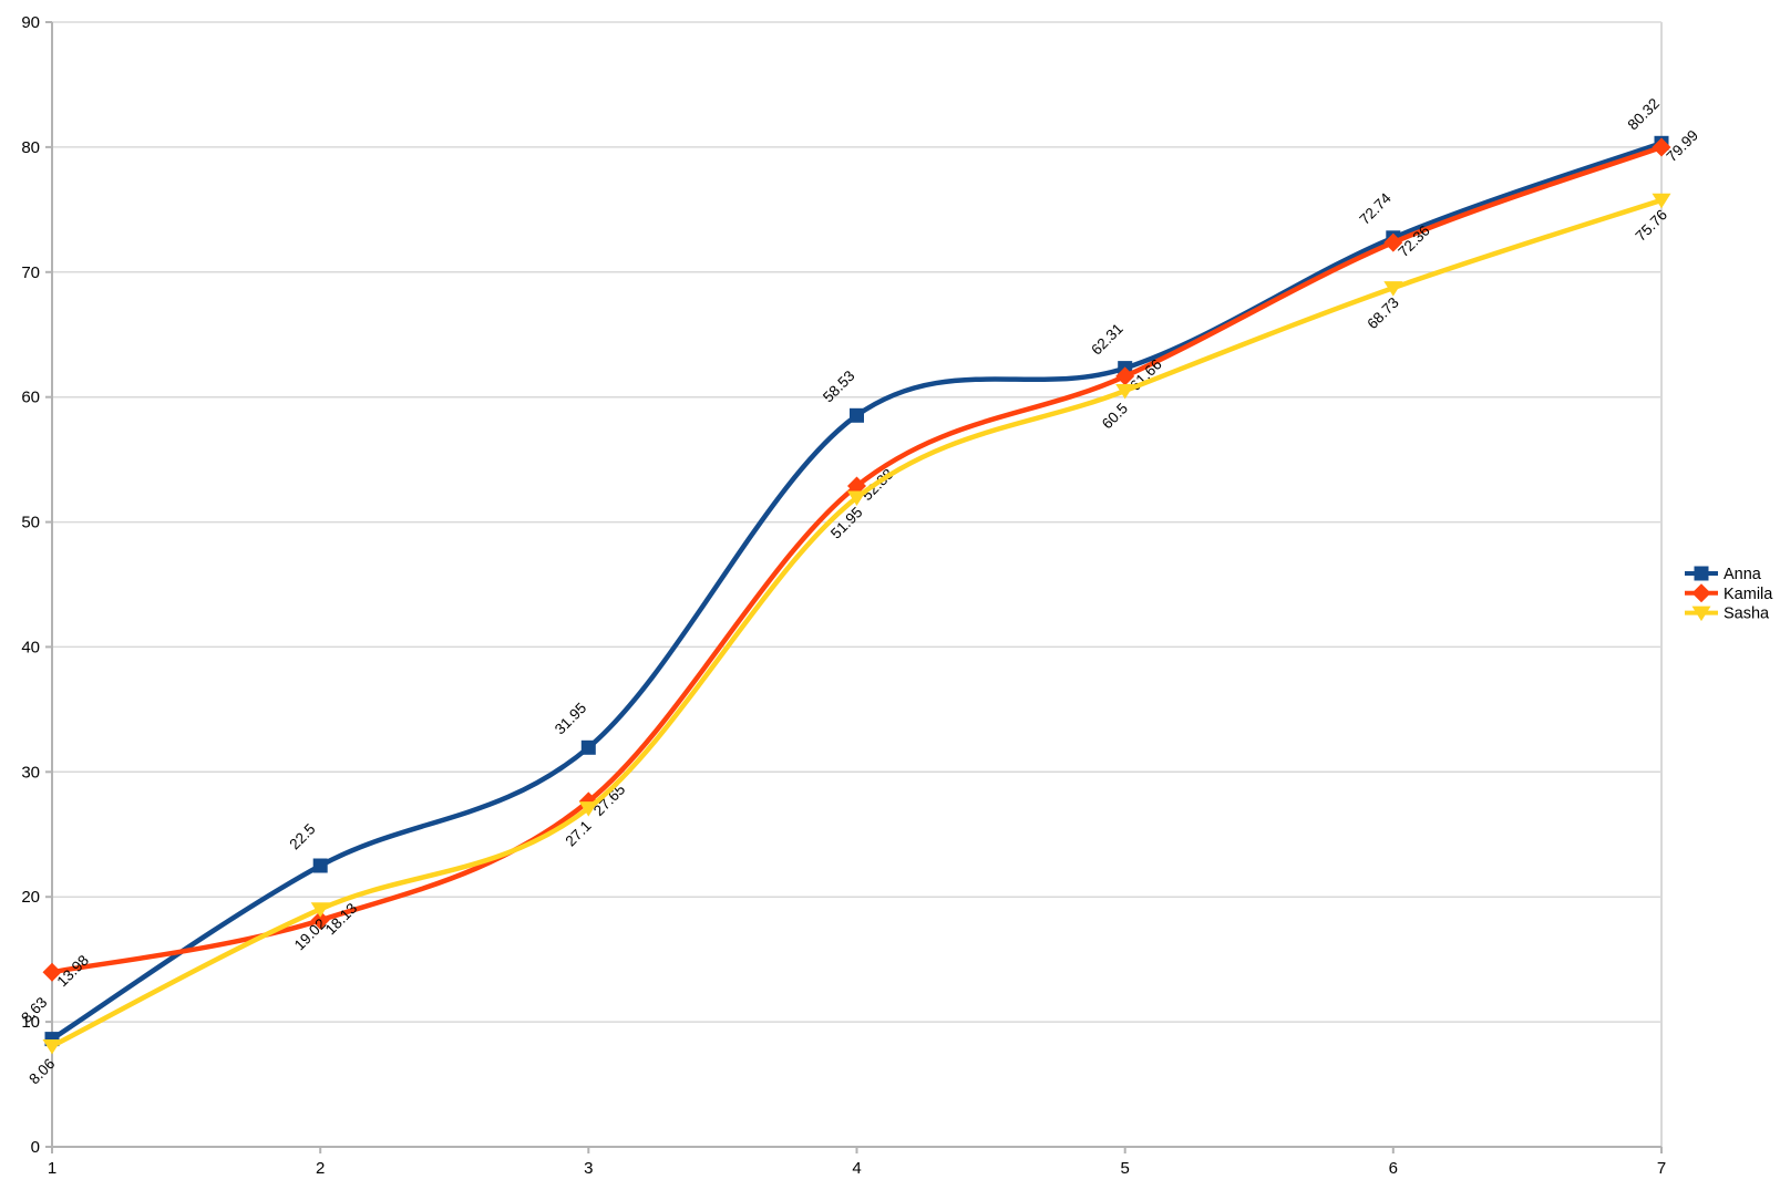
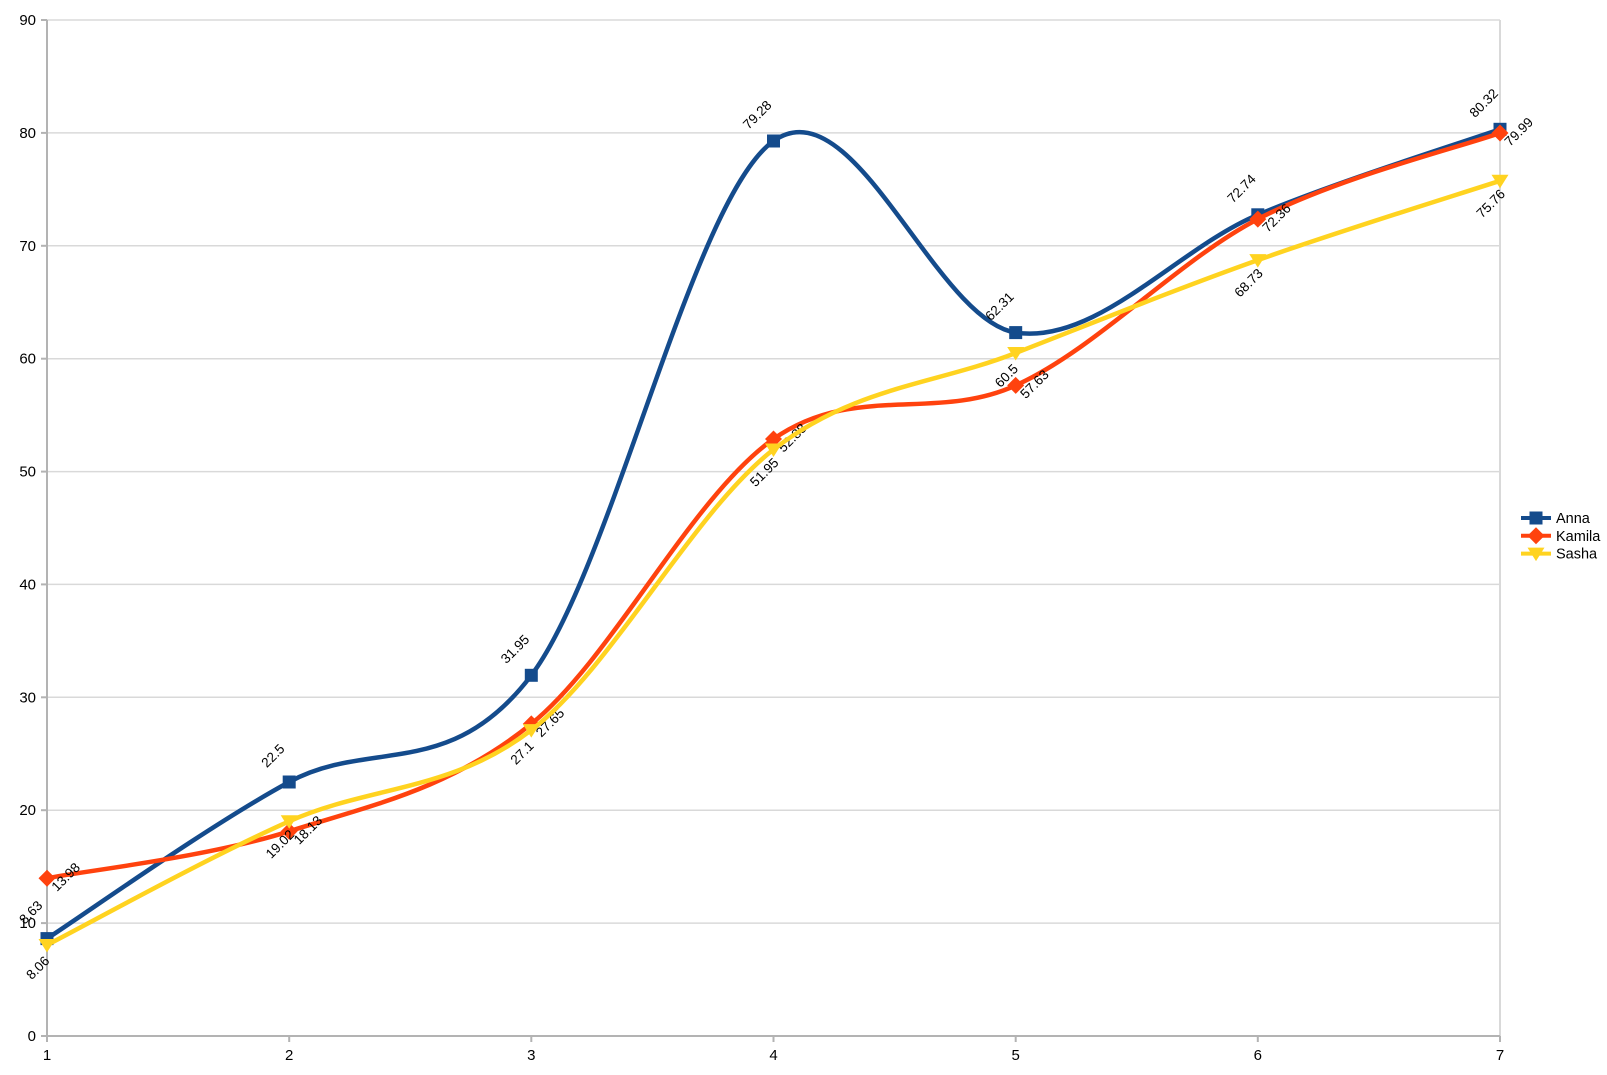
Anna/4: 58.53 -> 79.28
Kamila/5: 61.66 -> 57.63
